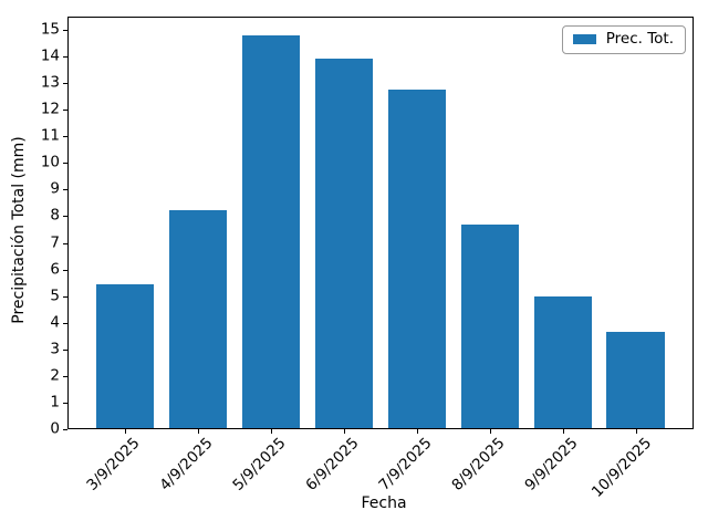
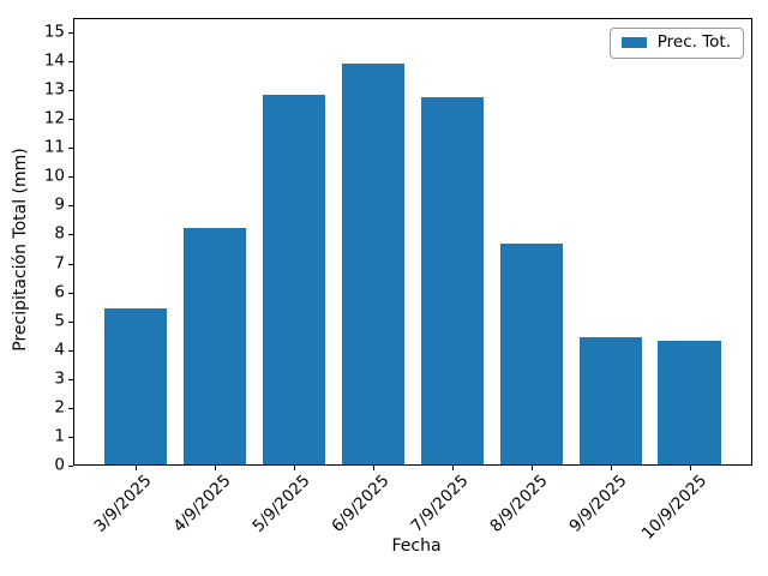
5/9/2025: 14.8 -> 12.8
9/9/2025: 5.0 -> 4.4
10/9/2025: 3.6 -> 4.3
